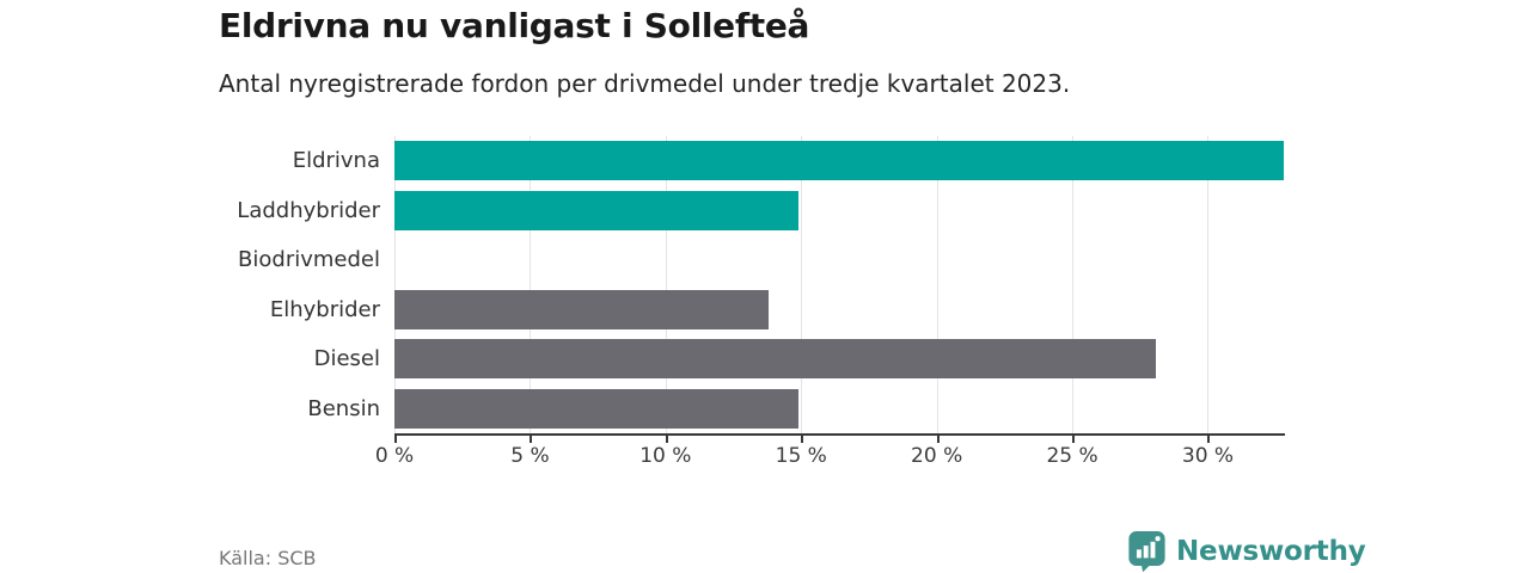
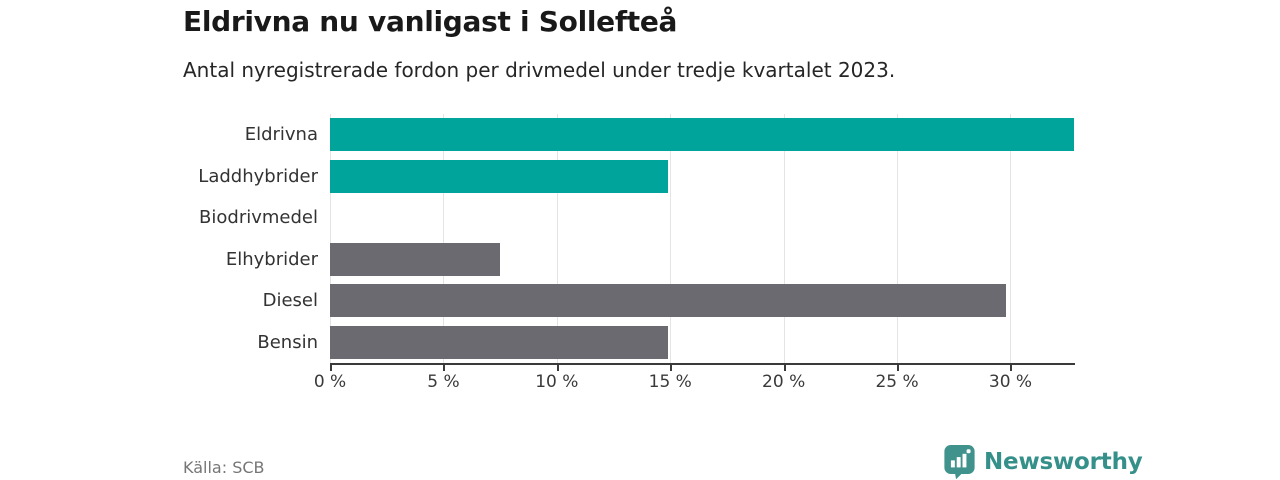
Elhybrider: 13.8% -> 7.5%
Diesel: 28.1% -> 29.8%
